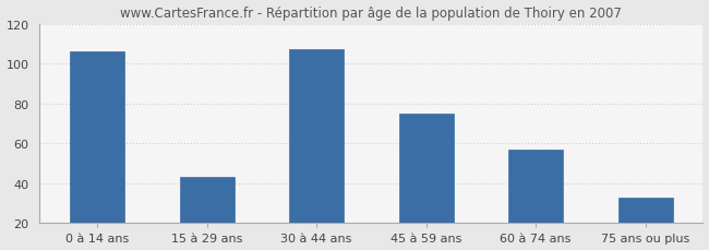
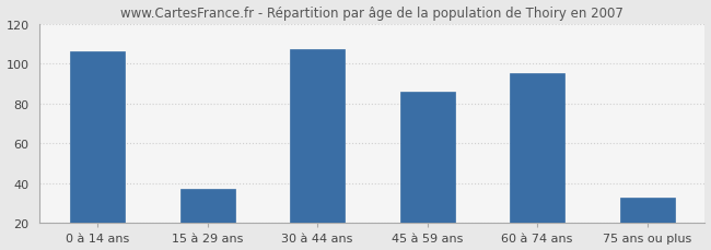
15 à 29 ans: 43 -> 37
45 à 59 ans: 75 -> 86
60 à 74 ans: 57 -> 95
